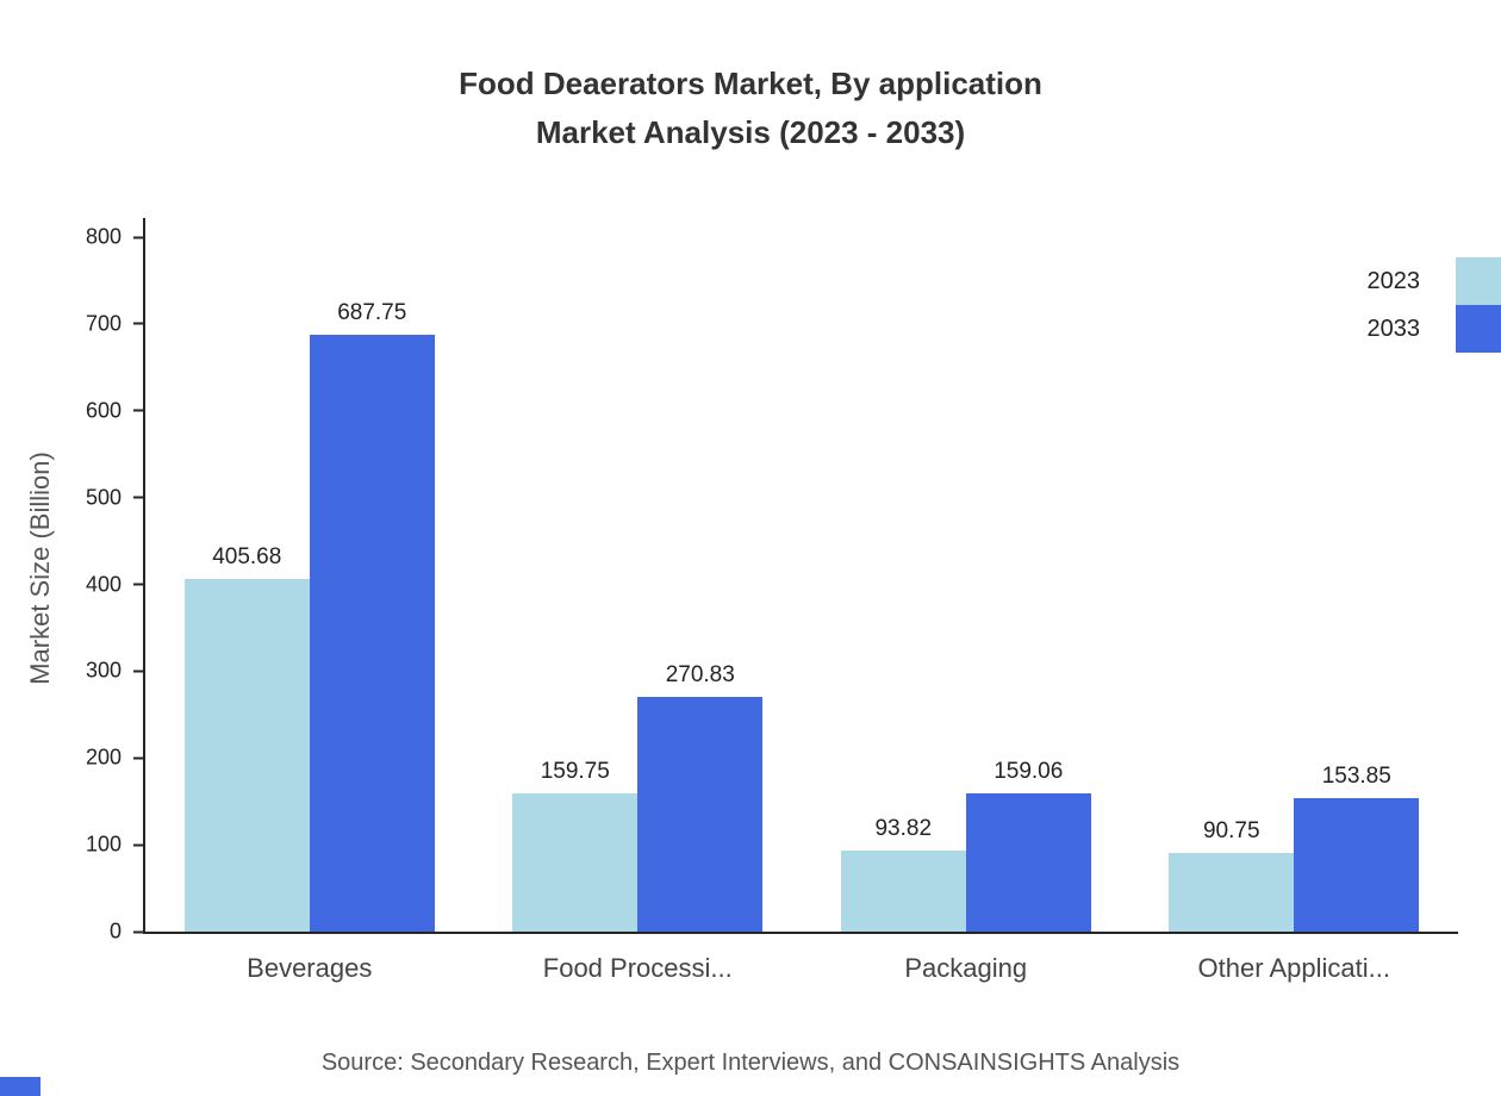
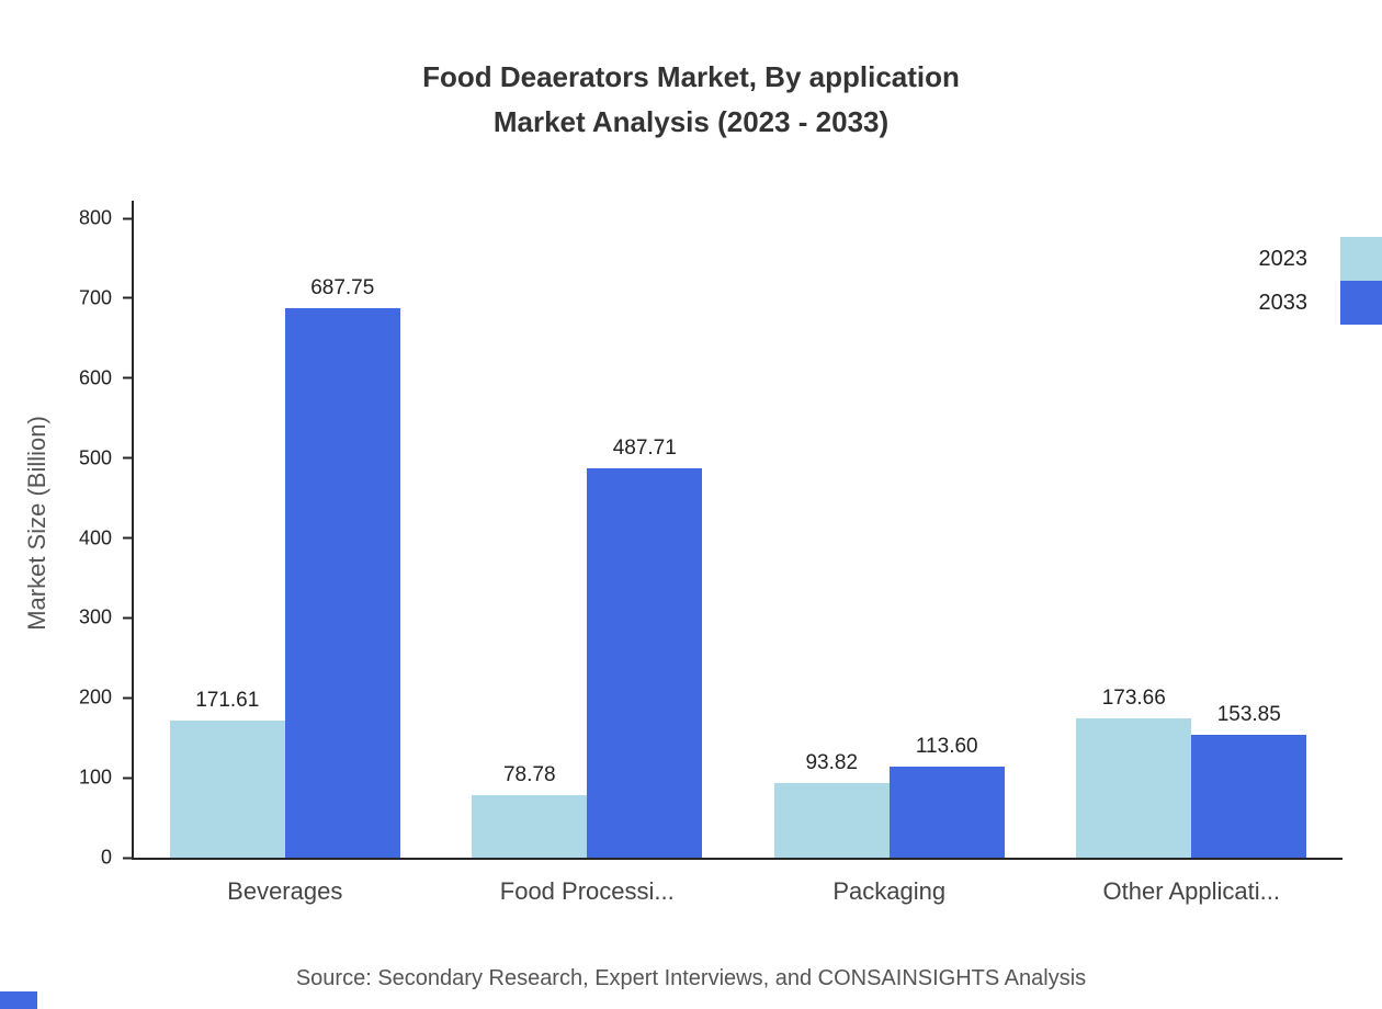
2023/Beverages: 405.68 -> 171.61
2023/Food Processi...: 159.75 -> 78.78
2033/Food Processi...: 270.83 -> 487.71
2033/Packaging: 159.06 -> 113.60
2023/Other Applicati...: 90.75 -> 173.66
